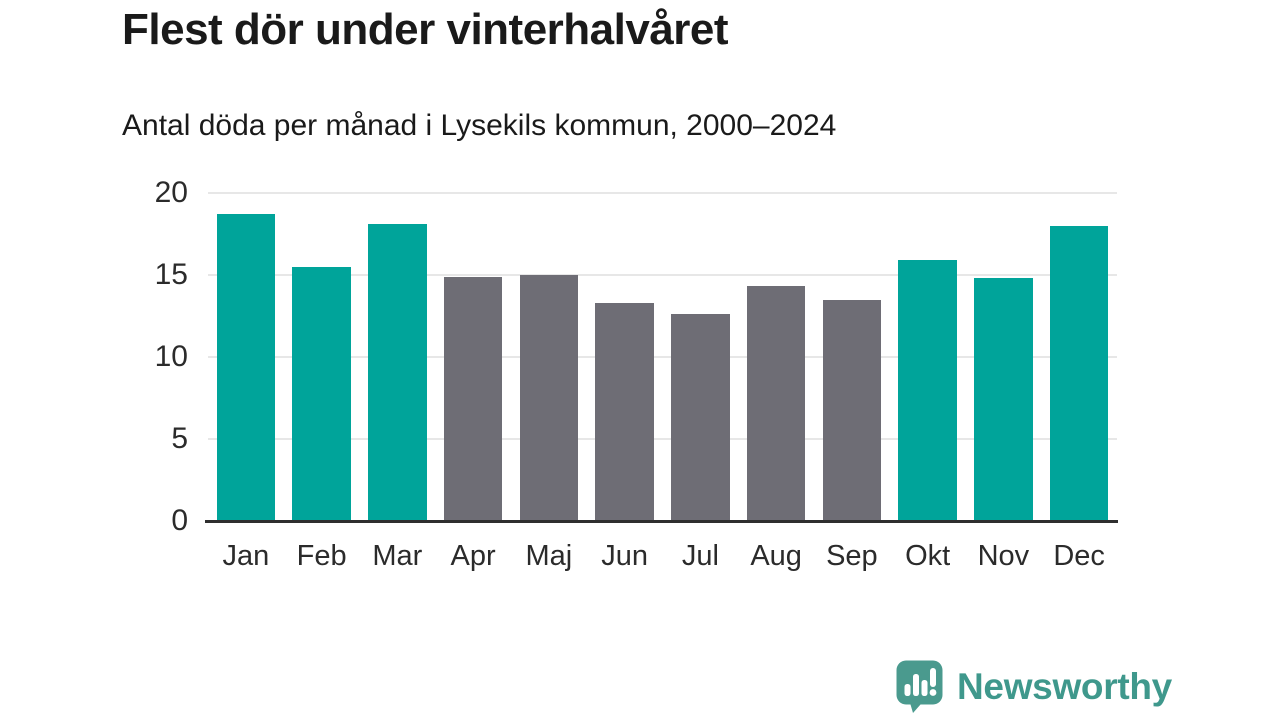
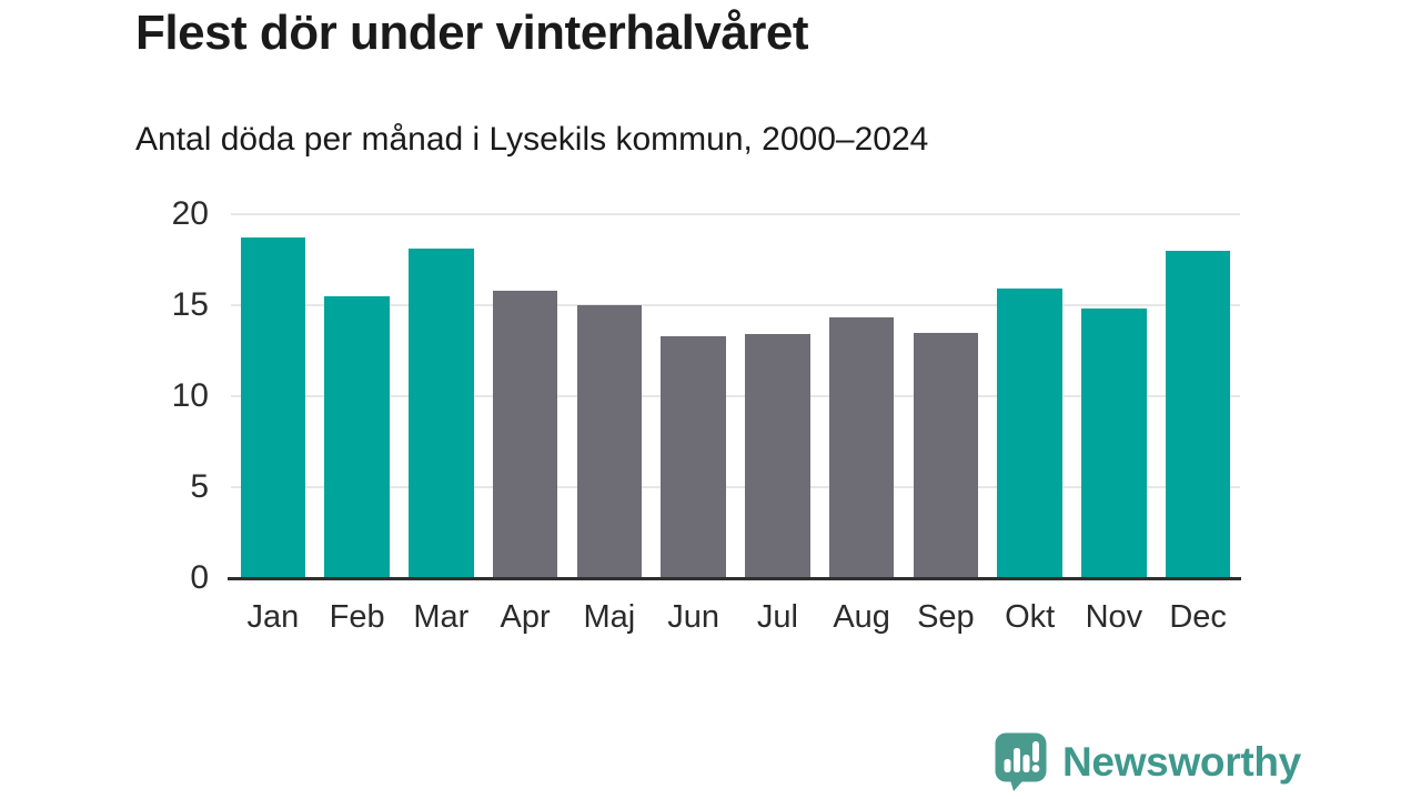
Apr: 14.9 -> 15.8
Jul: 12.6 -> 13.4
